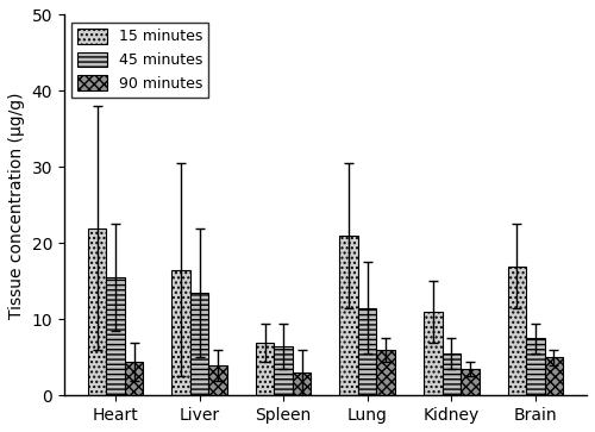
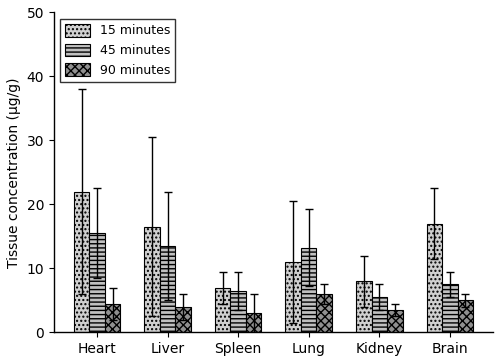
15 minutes/Lung: 21.0 -> 11.0
45 minutes/Lung: 11.5 -> 13.2
15 minutes/Kidney: 11.0 -> 8.0
